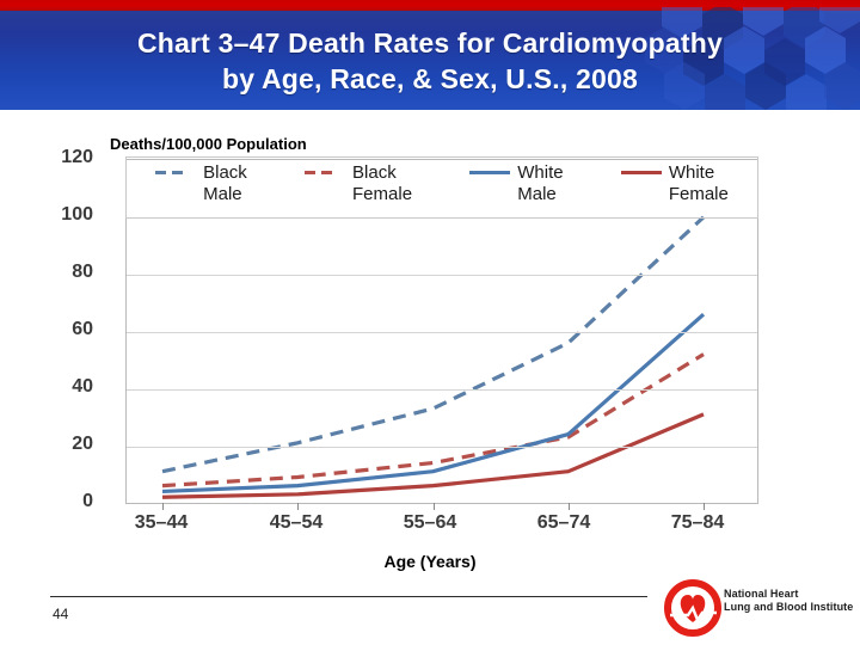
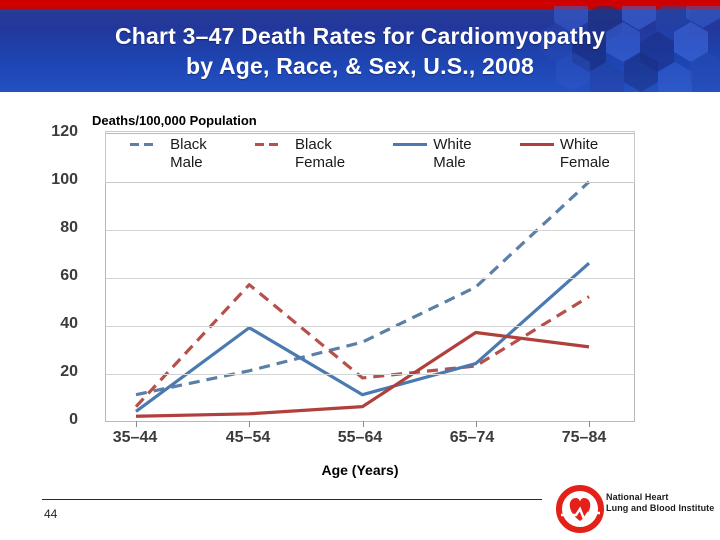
Black Female/45–54: 9 -> 57
White Male/45–54: 6 -> 39
Black Female/55–64: 14 -> 18
White Female/65–74: 11 -> 37
